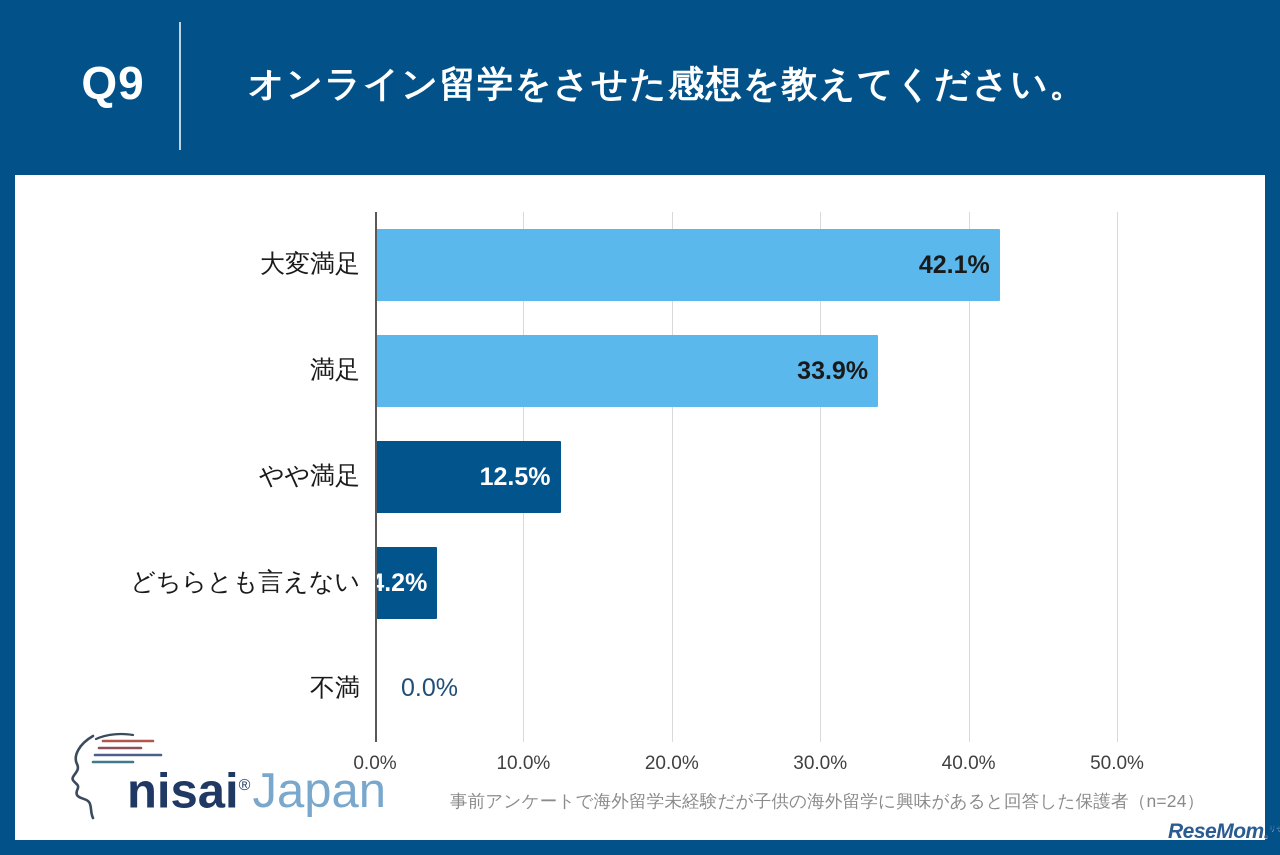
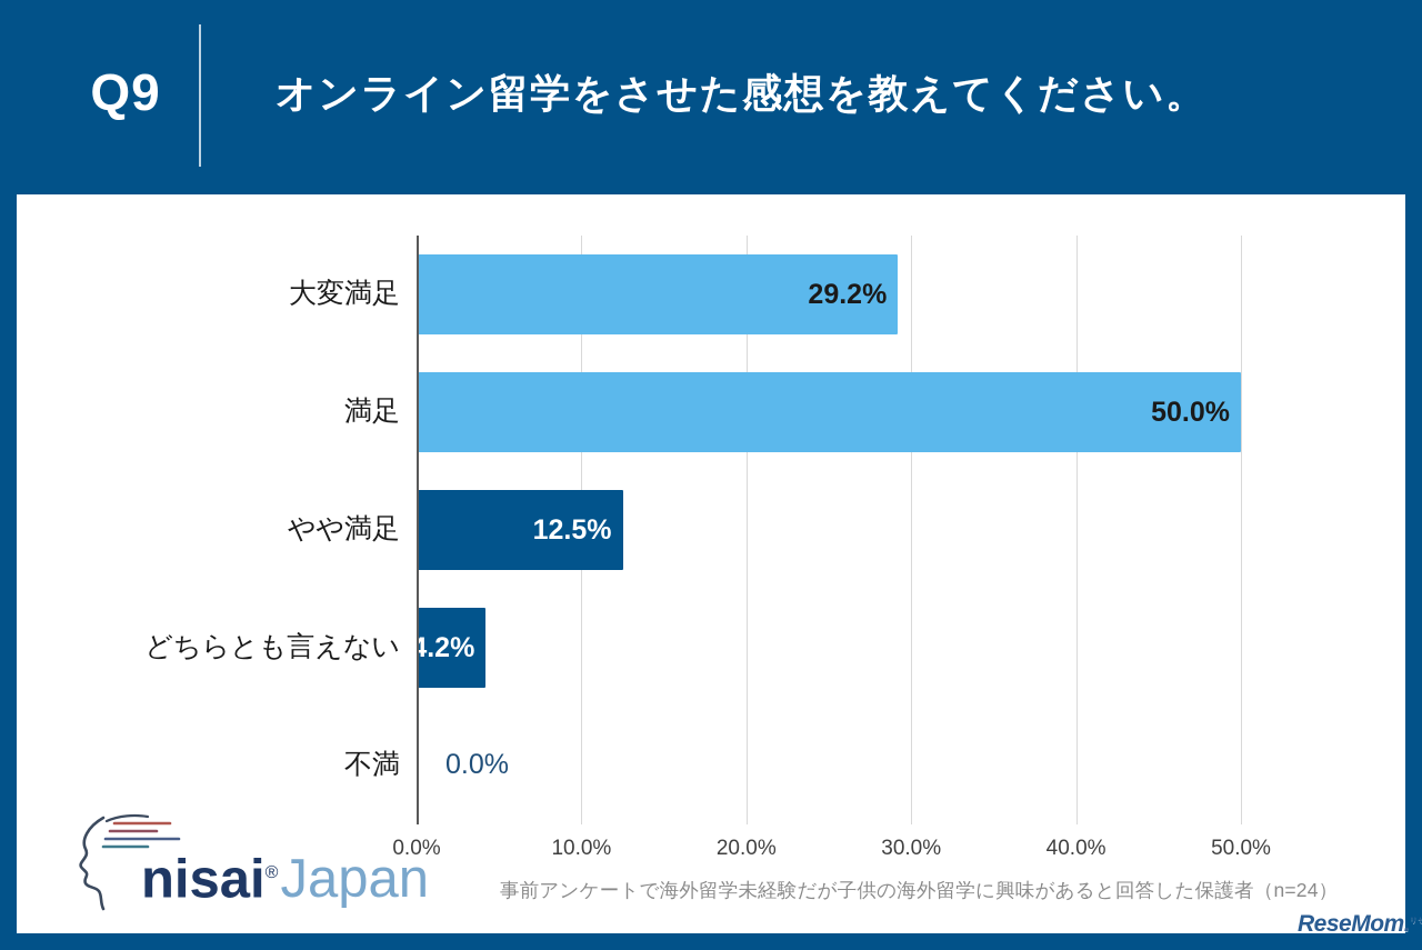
大変満足: 42.1% -> 29.2%
満足: 33.9% -> 50.0%
